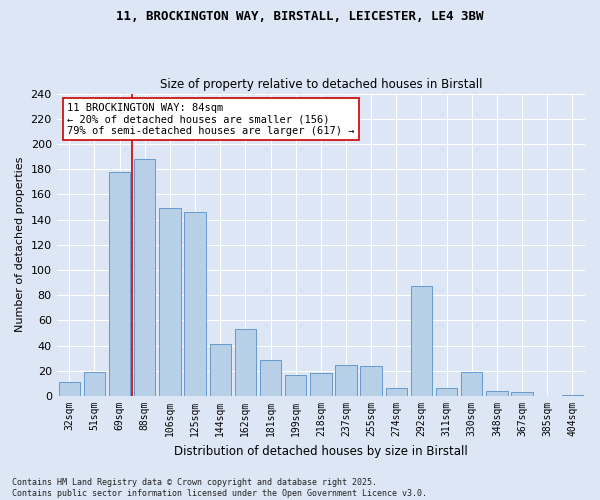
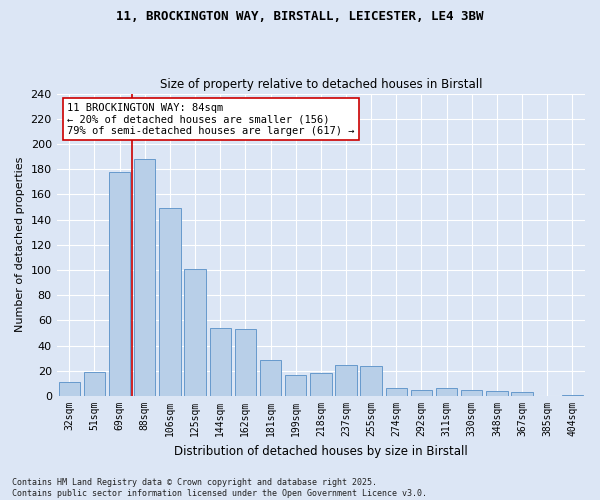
125sqm: 146 -> 101
144sqm: 41 -> 54
292sqm: 87 -> 5
330sqm: 19 -> 5
